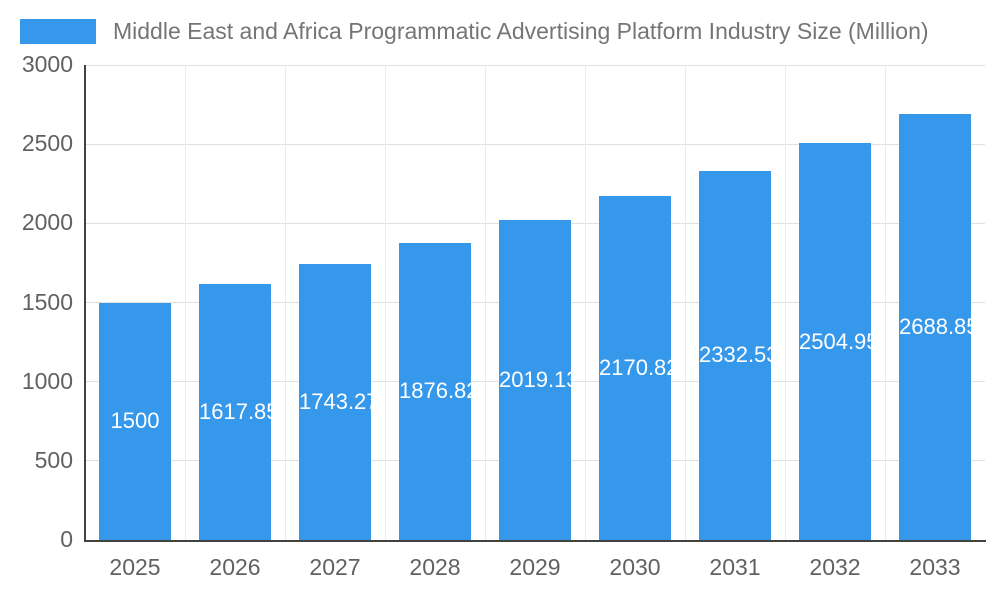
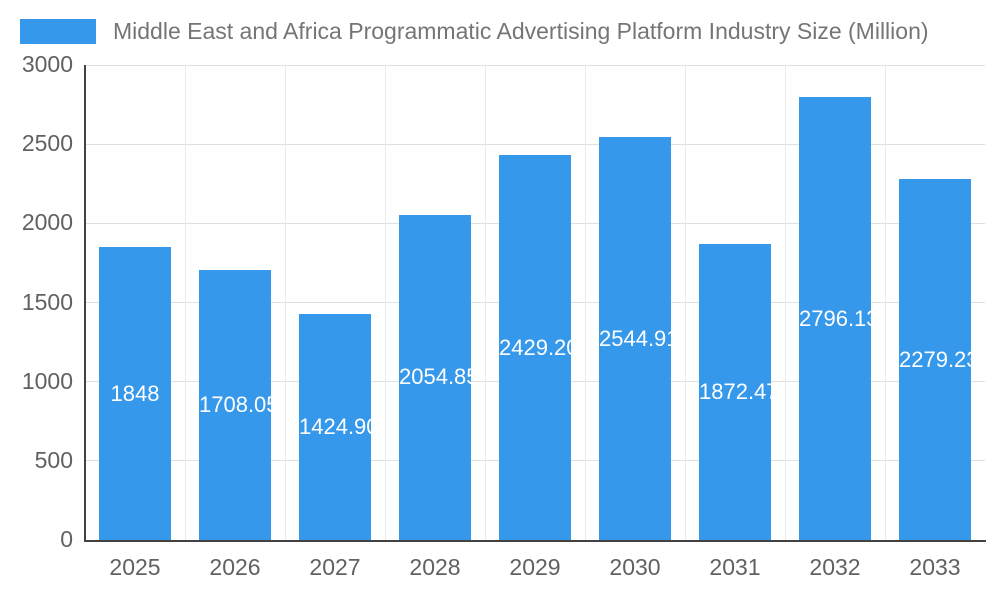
2025: 1500 -> 1848
2026: 1617.85 -> 1708.05
2027: 1743.27 -> 1424.90
2028: 1876.82 -> 2054.85
2029: 2019.13 -> 2429.20
2030: 2170.82 -> 2544.91
2031: 2332.53 -> 1872.47
2032: 2504.95 -> 2796.13
2033: 2688.85 -> 2279.23
